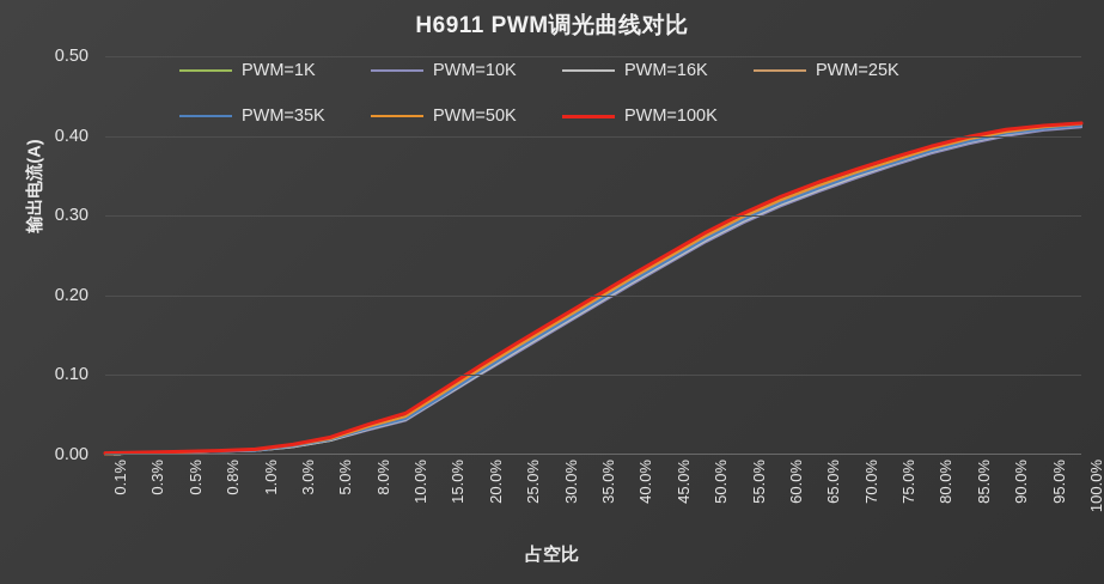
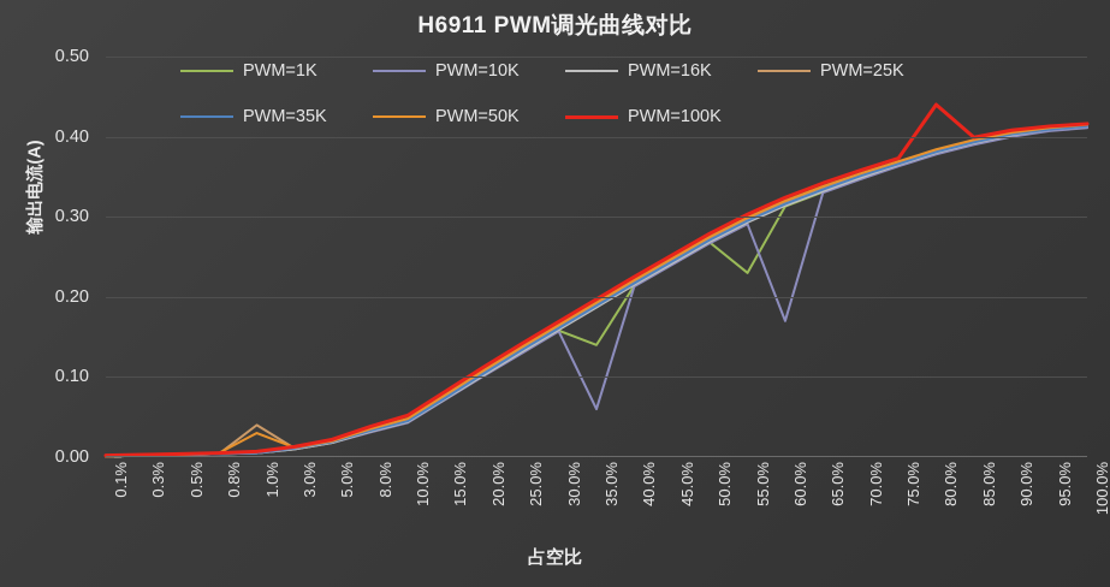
PWM=25K/1.0%: 0.01 -> 0.04
PWM=50K/1.0%: 0.01 -> 0.03
PWM=1K/35.0%: 0.19 -> 0.14
PWM=10K/35.0%: 0.18 -> 0.06
PWM=1K/55.0%: 0.29 -> 0.23
PWM=10K/60.0%: 0.31 -> 0.17
PWM=100K/80.0%: 0.39 -> 0.44
